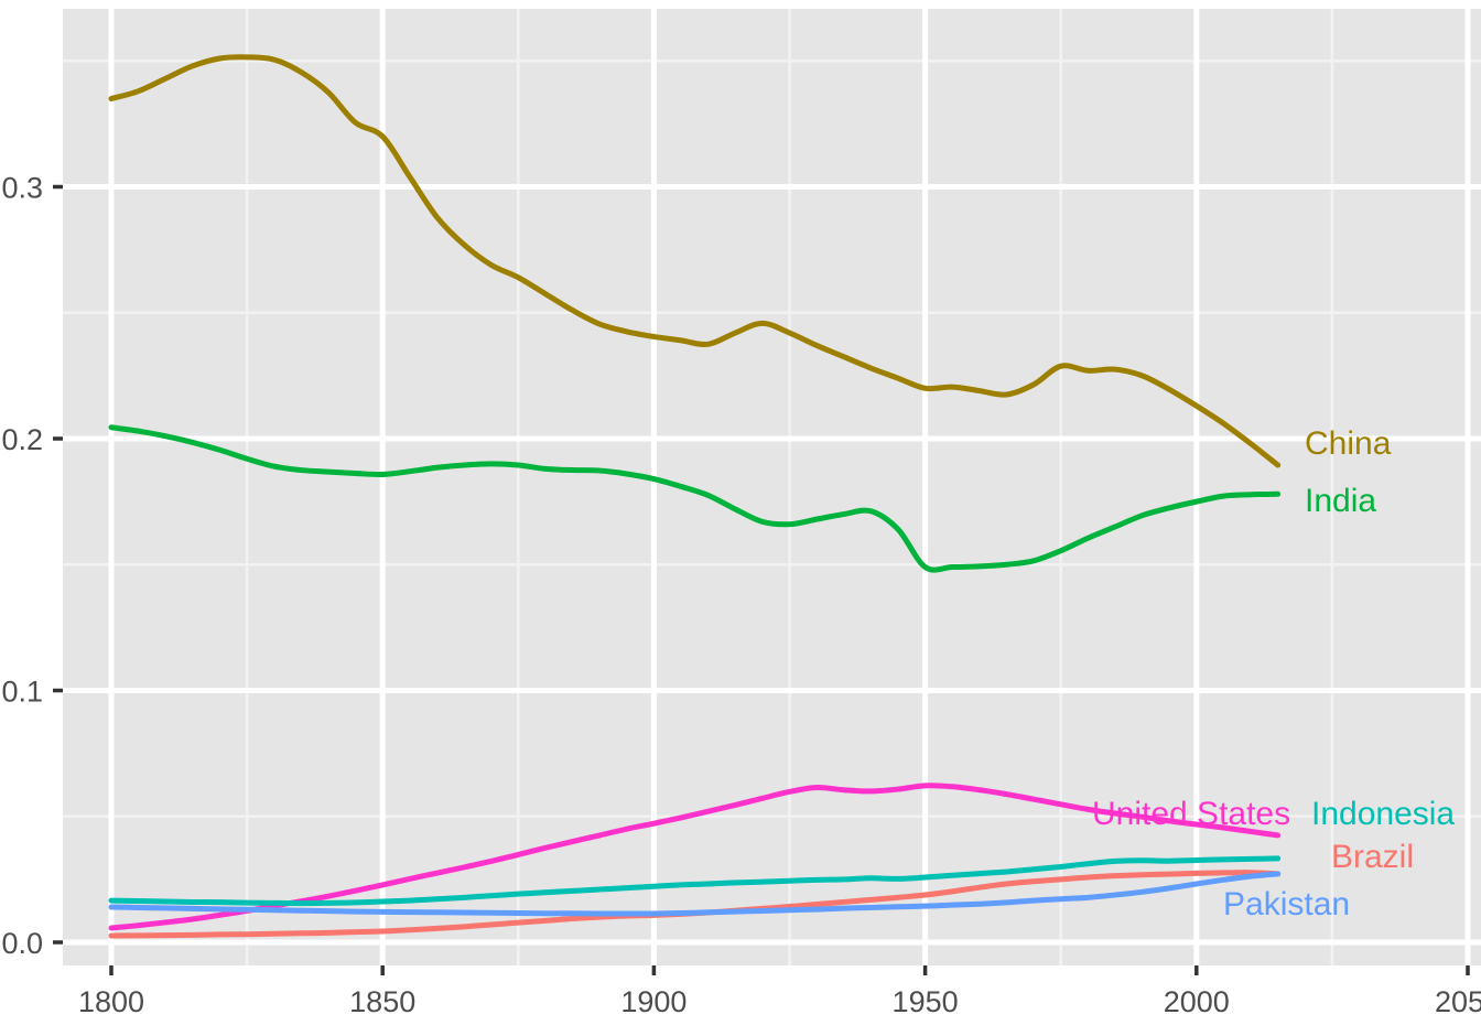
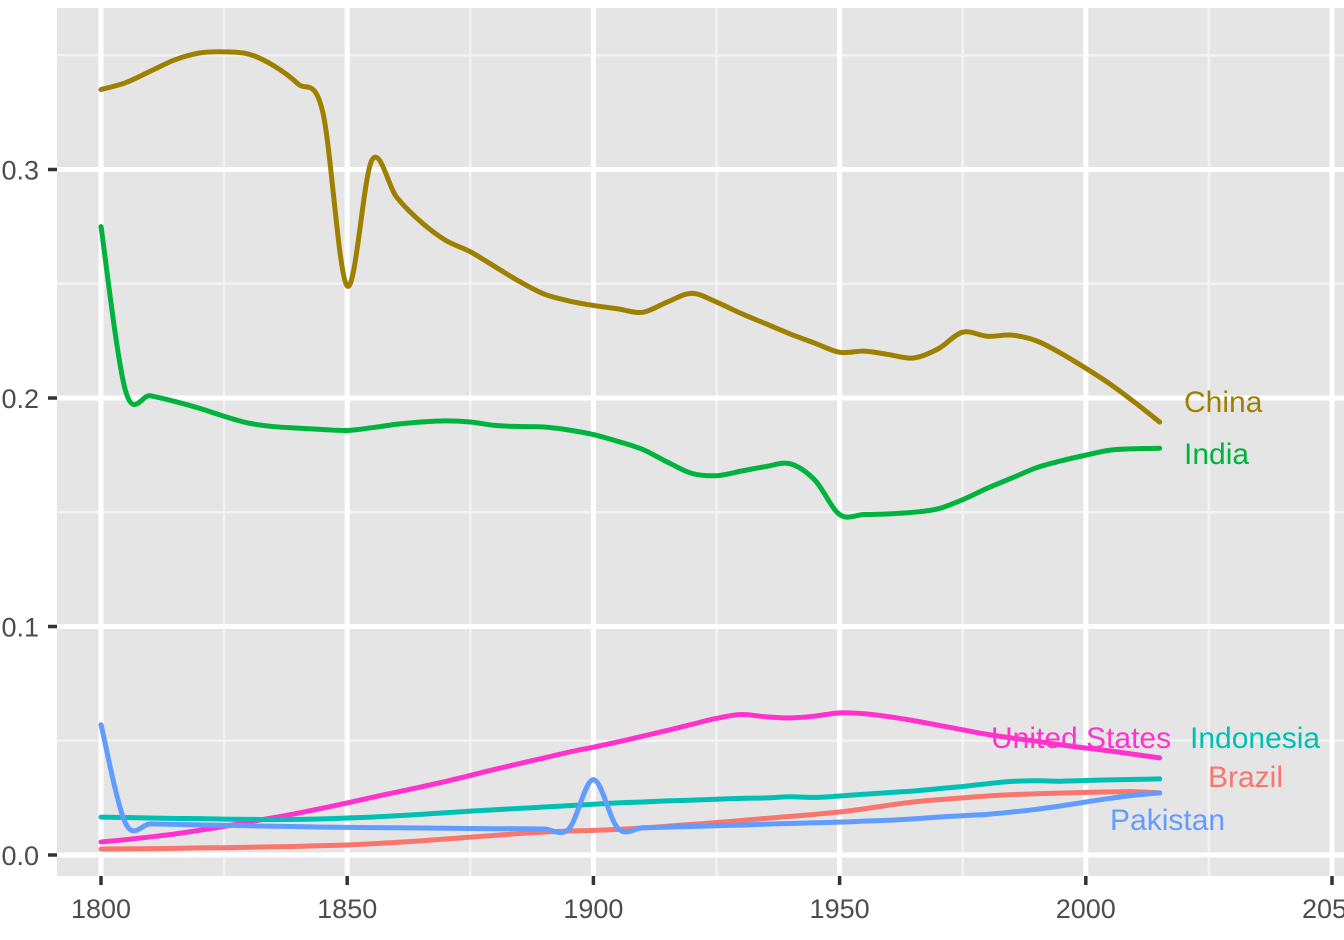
India/1800: 0.204 -> 0.275
Pakistan/1800: 0.014 -> 0.057
China/1850: 0.320 -> 0.249
Pakistan/1900: 0.011 -> 0.033
